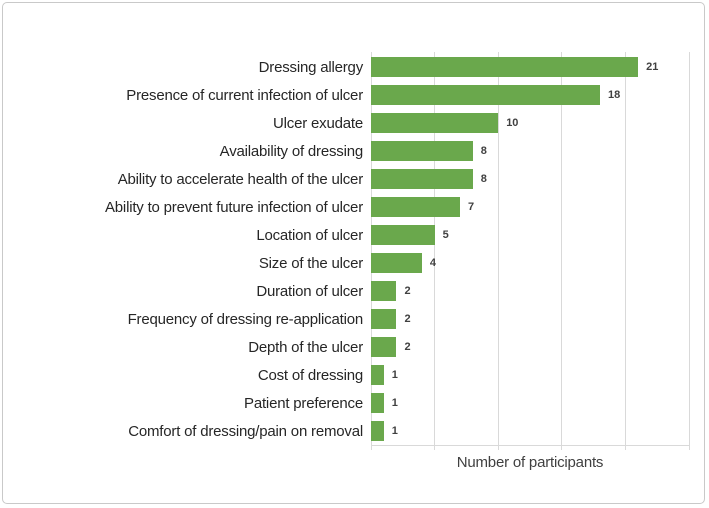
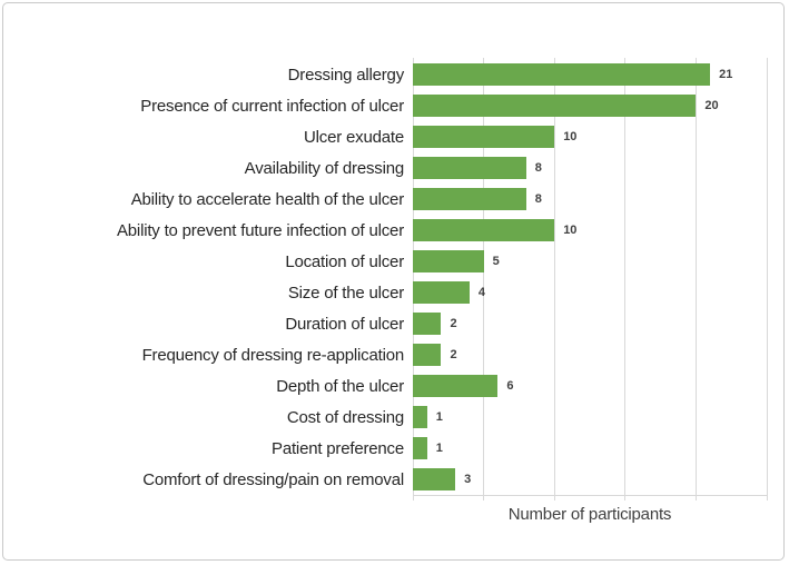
Presence of current infection of ulcer: 18 -> 20
Ability to prevent future infection of ulcer: 7 -> 10
Depth of the ulcer: 2 -> 6
Comfort of dressing/pain on removal: 1 -> 3
